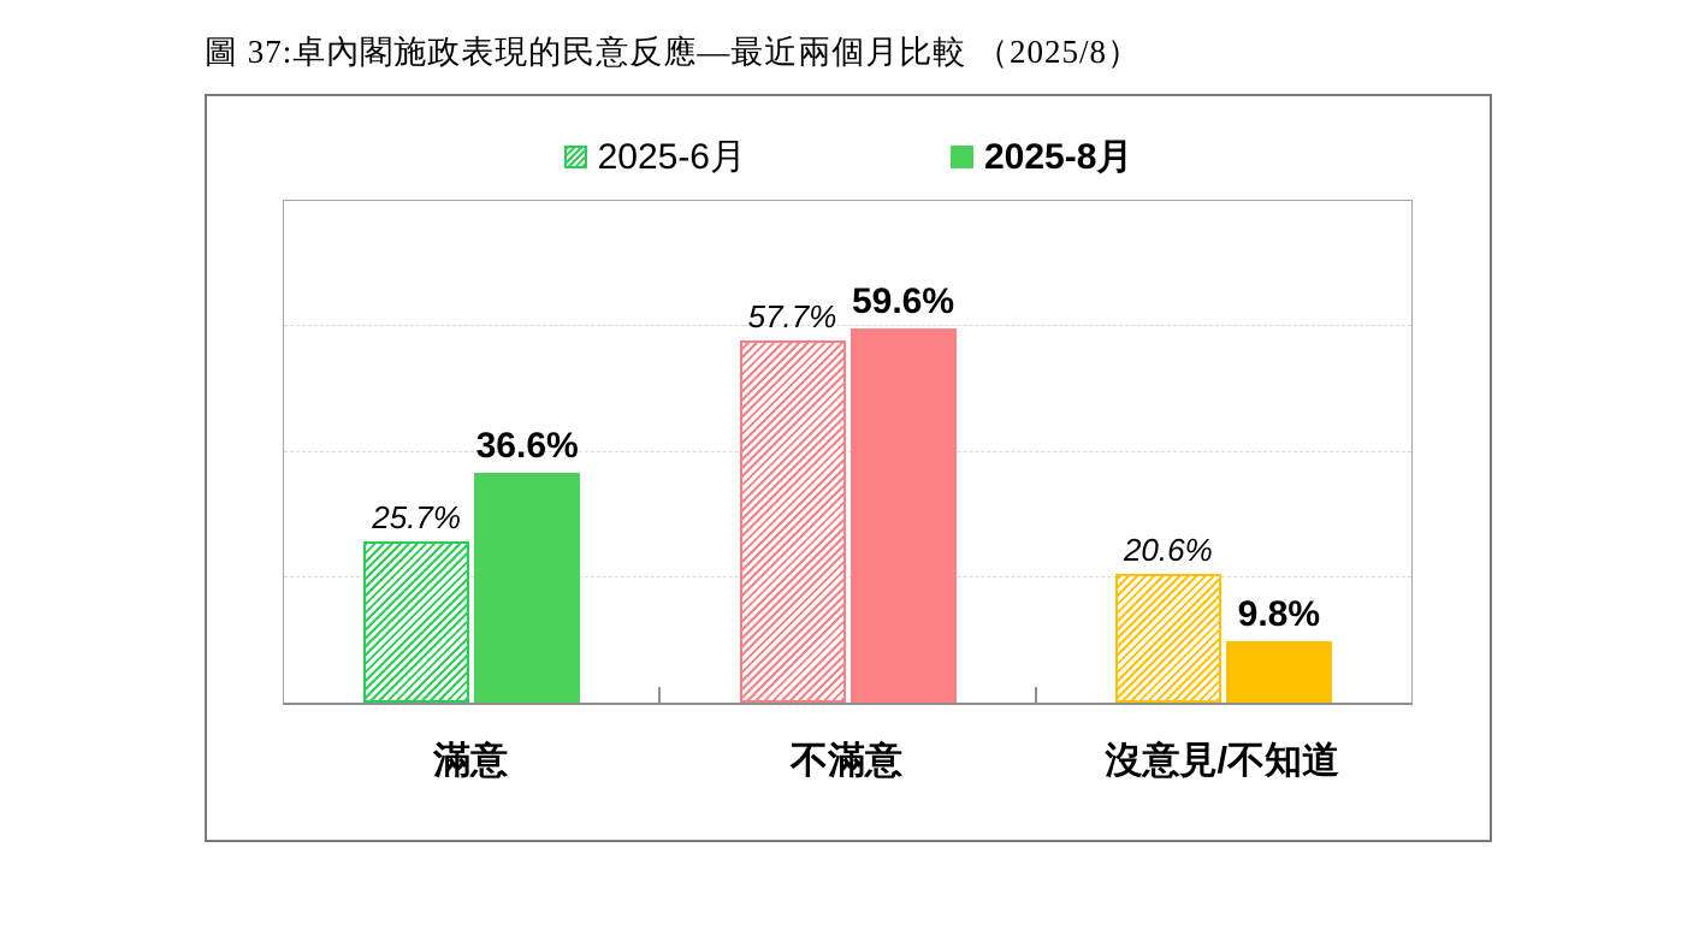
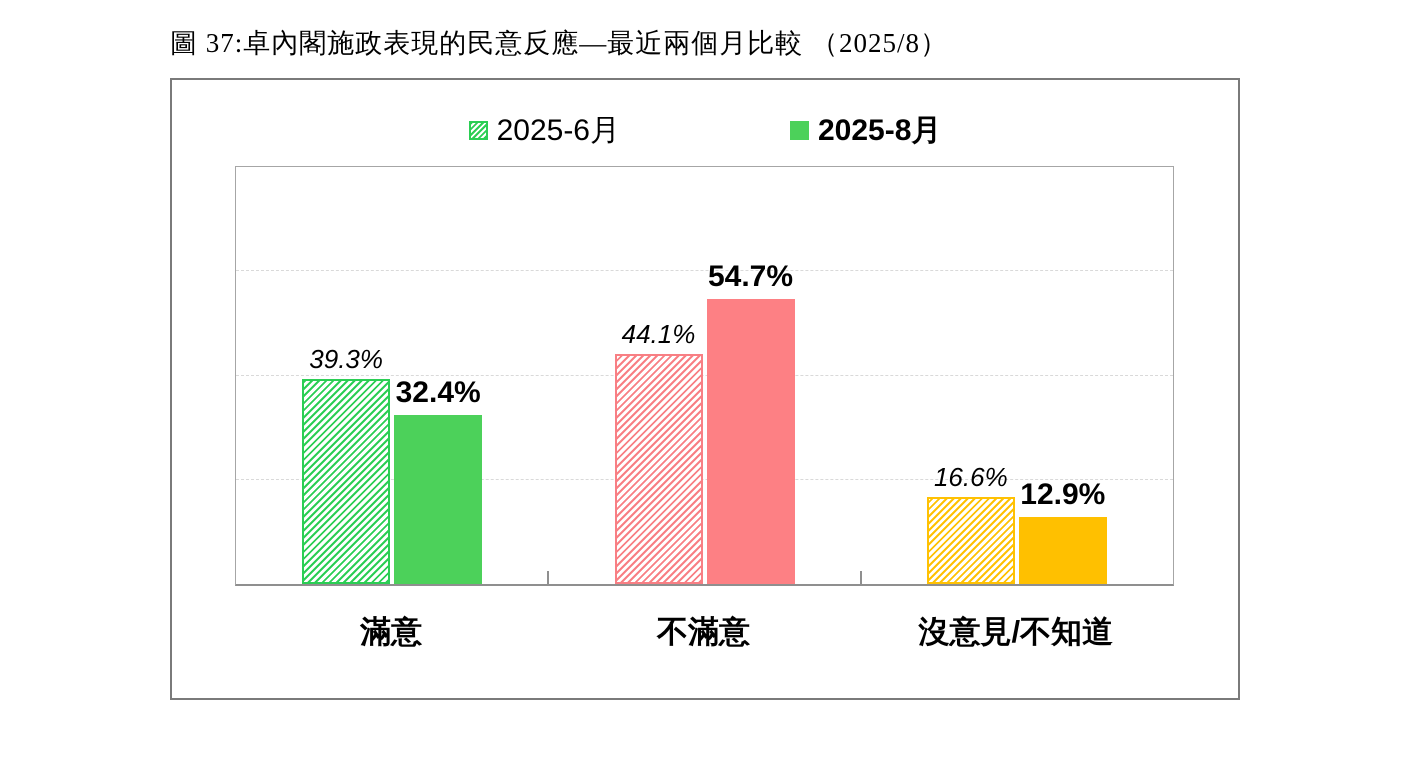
2025-6月/滿意: 25.7% -> 39.3%
2025-8月/滿意: 36.6% -> 32.4%
2025-6月/不滿意: 57.7% -> 44.1%
2025-8月/不滿意: 59.6% -> 54.7%
2025-6月/沒意見/不知道: 20.6% -> 16.6%
2025-8月/沒意見/不知道: 9.8% -> 12.9%
